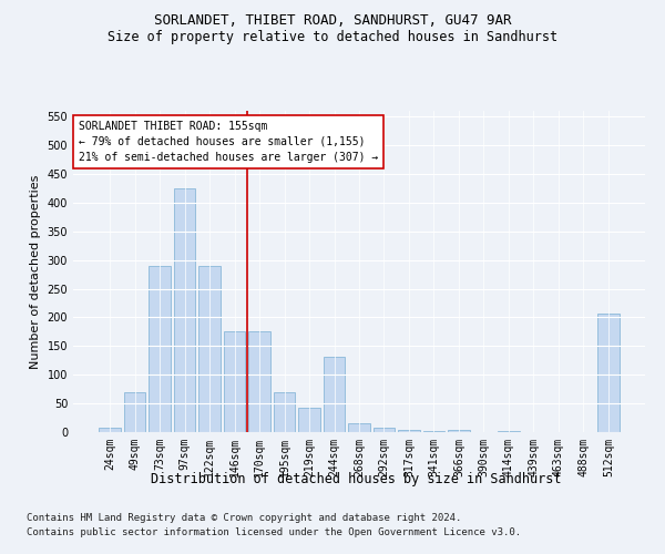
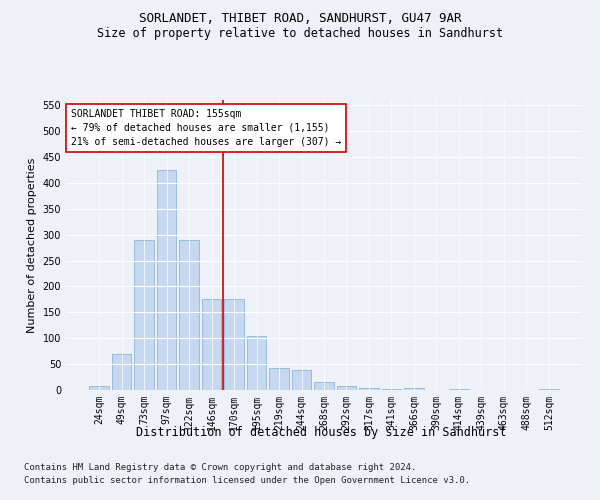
195sqm: 70 -> 105
244sqm: 132 -> 38
512sqm: 206 -> 2
